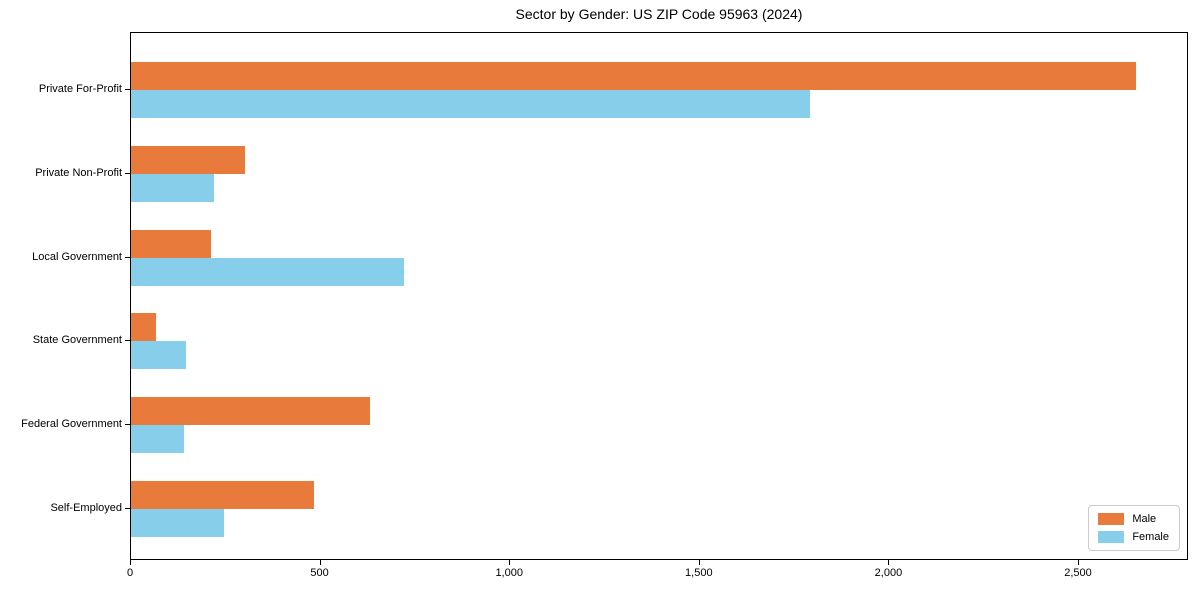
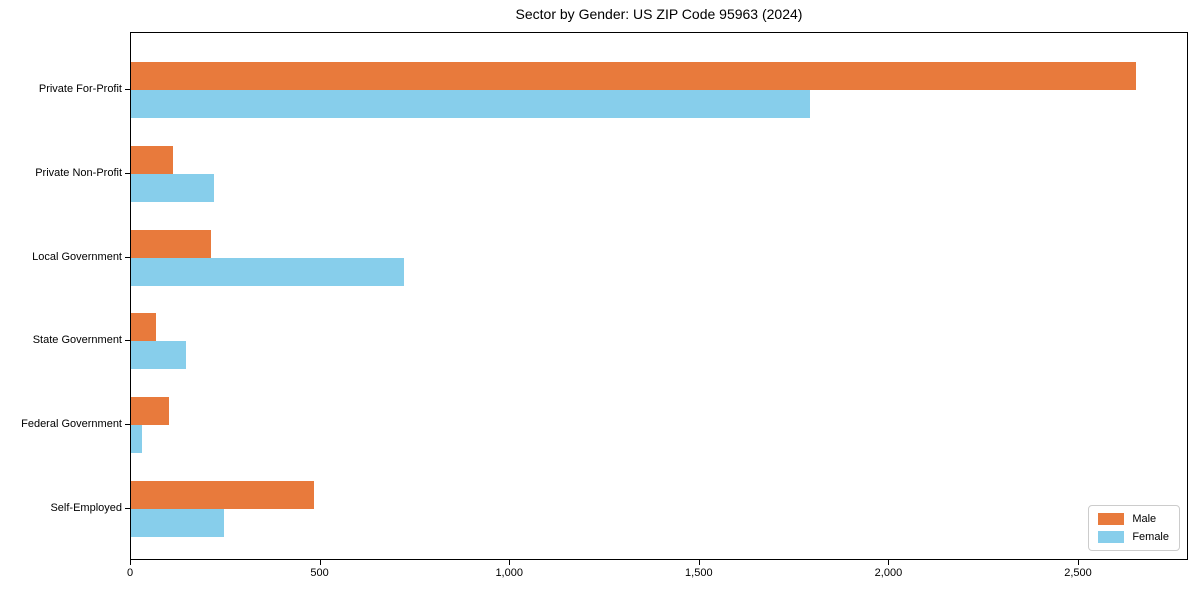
Male/Private Non-Profit: 300 -> 110
Male/Federal Government: 630 -> 100
Female/Federal Government: 140 -> 30
